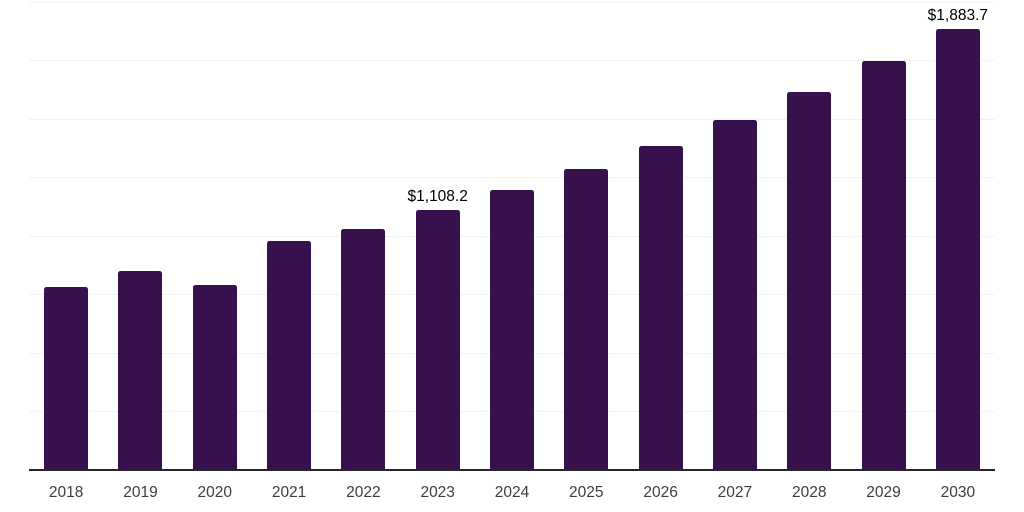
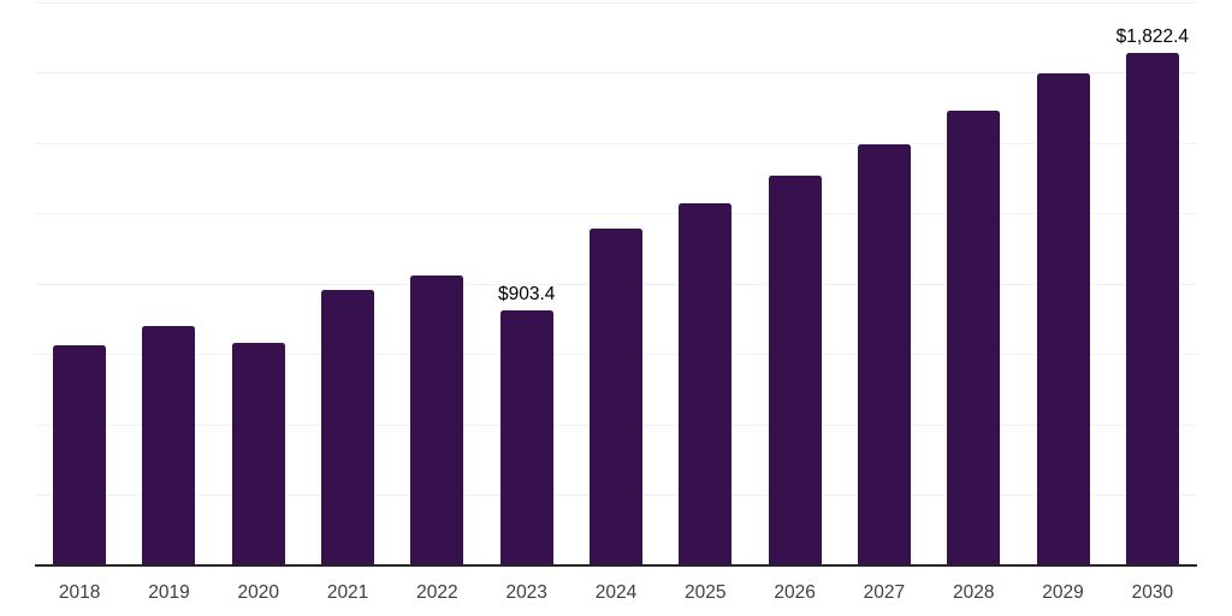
2023: $1,108.2 -> $903.4
2030: $1,883.7 -> $1,822.4
